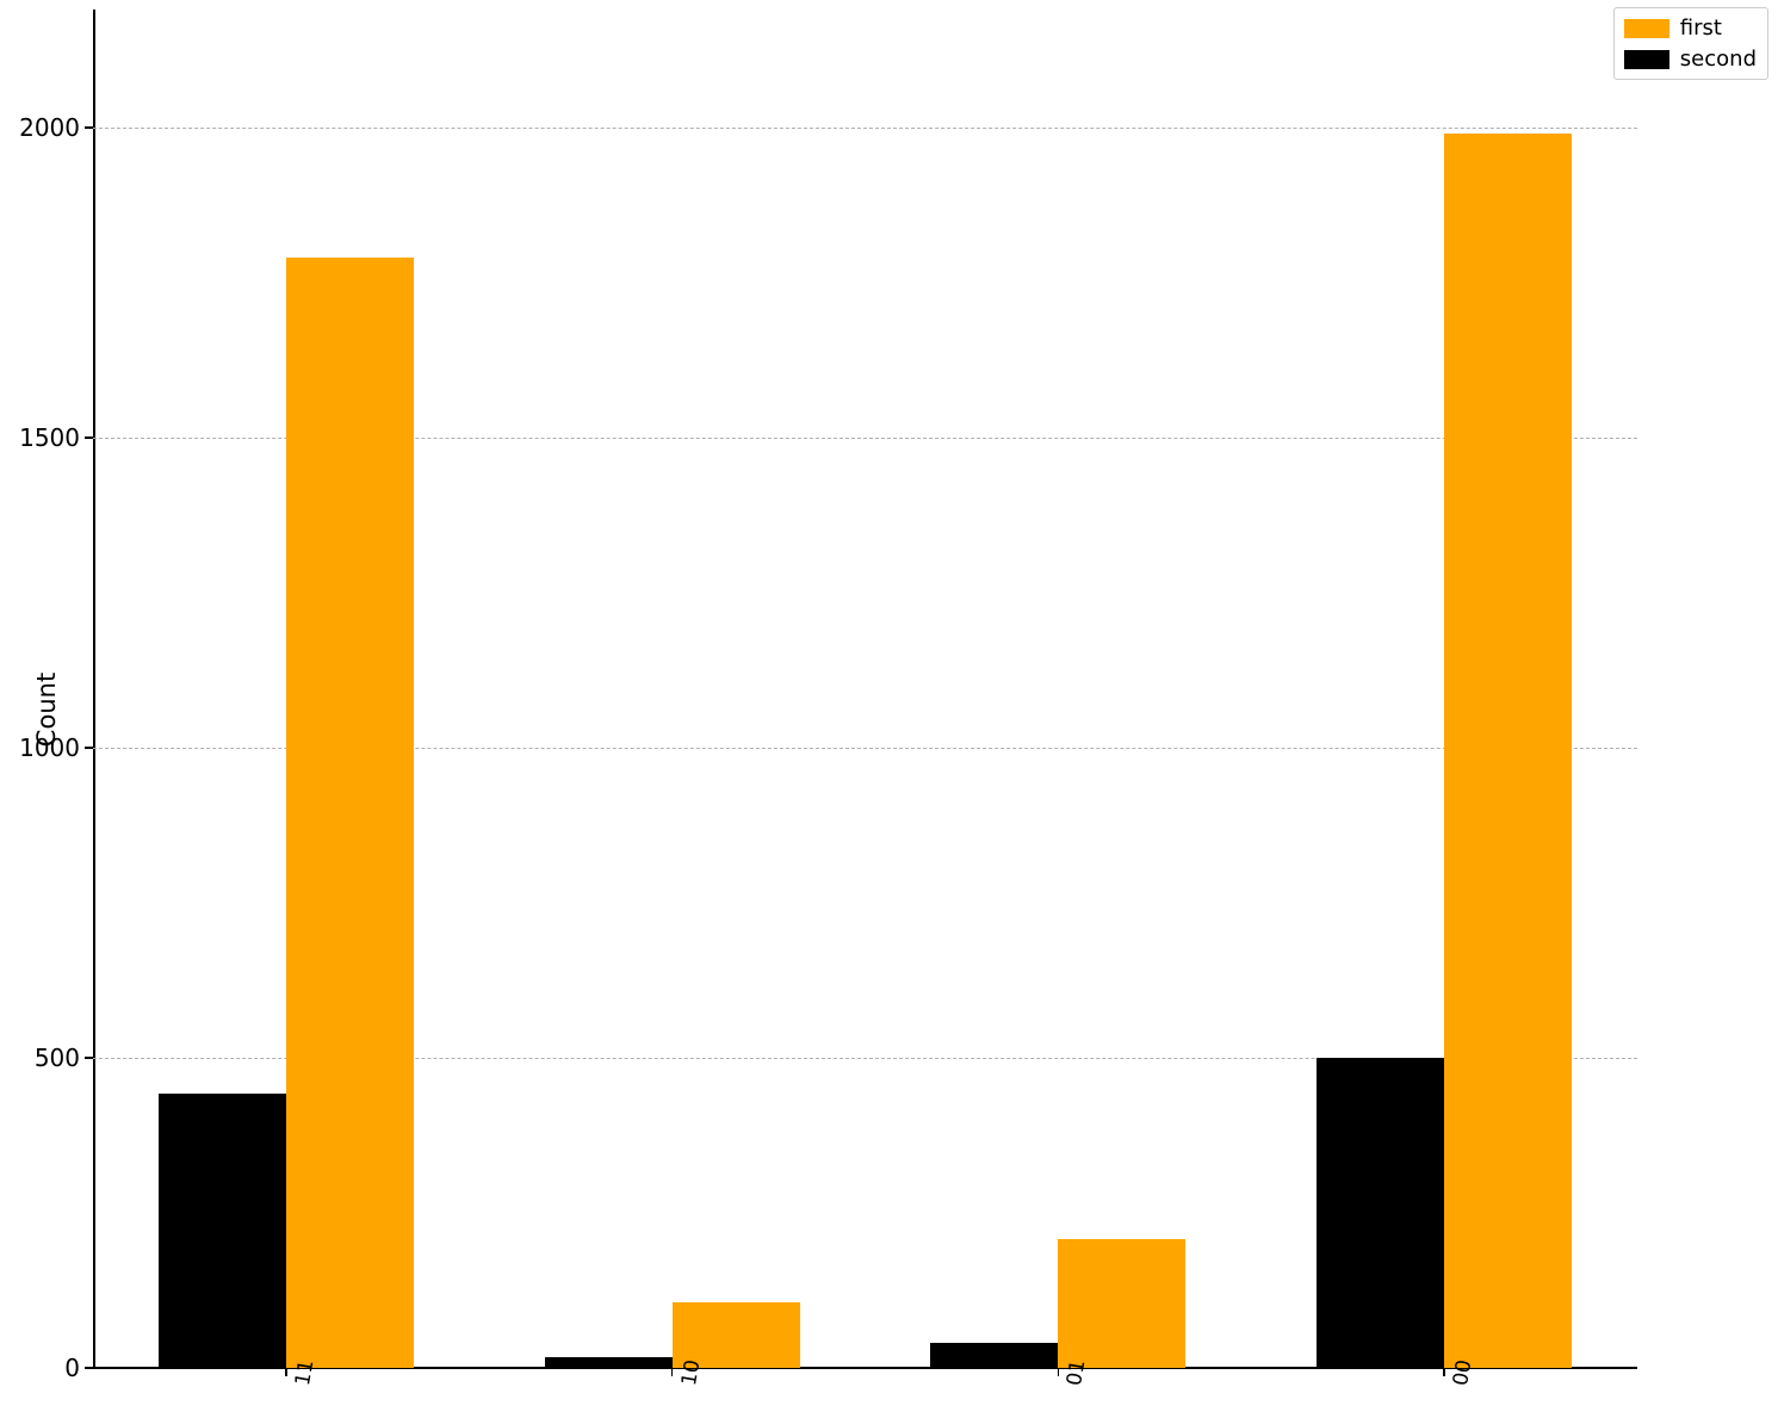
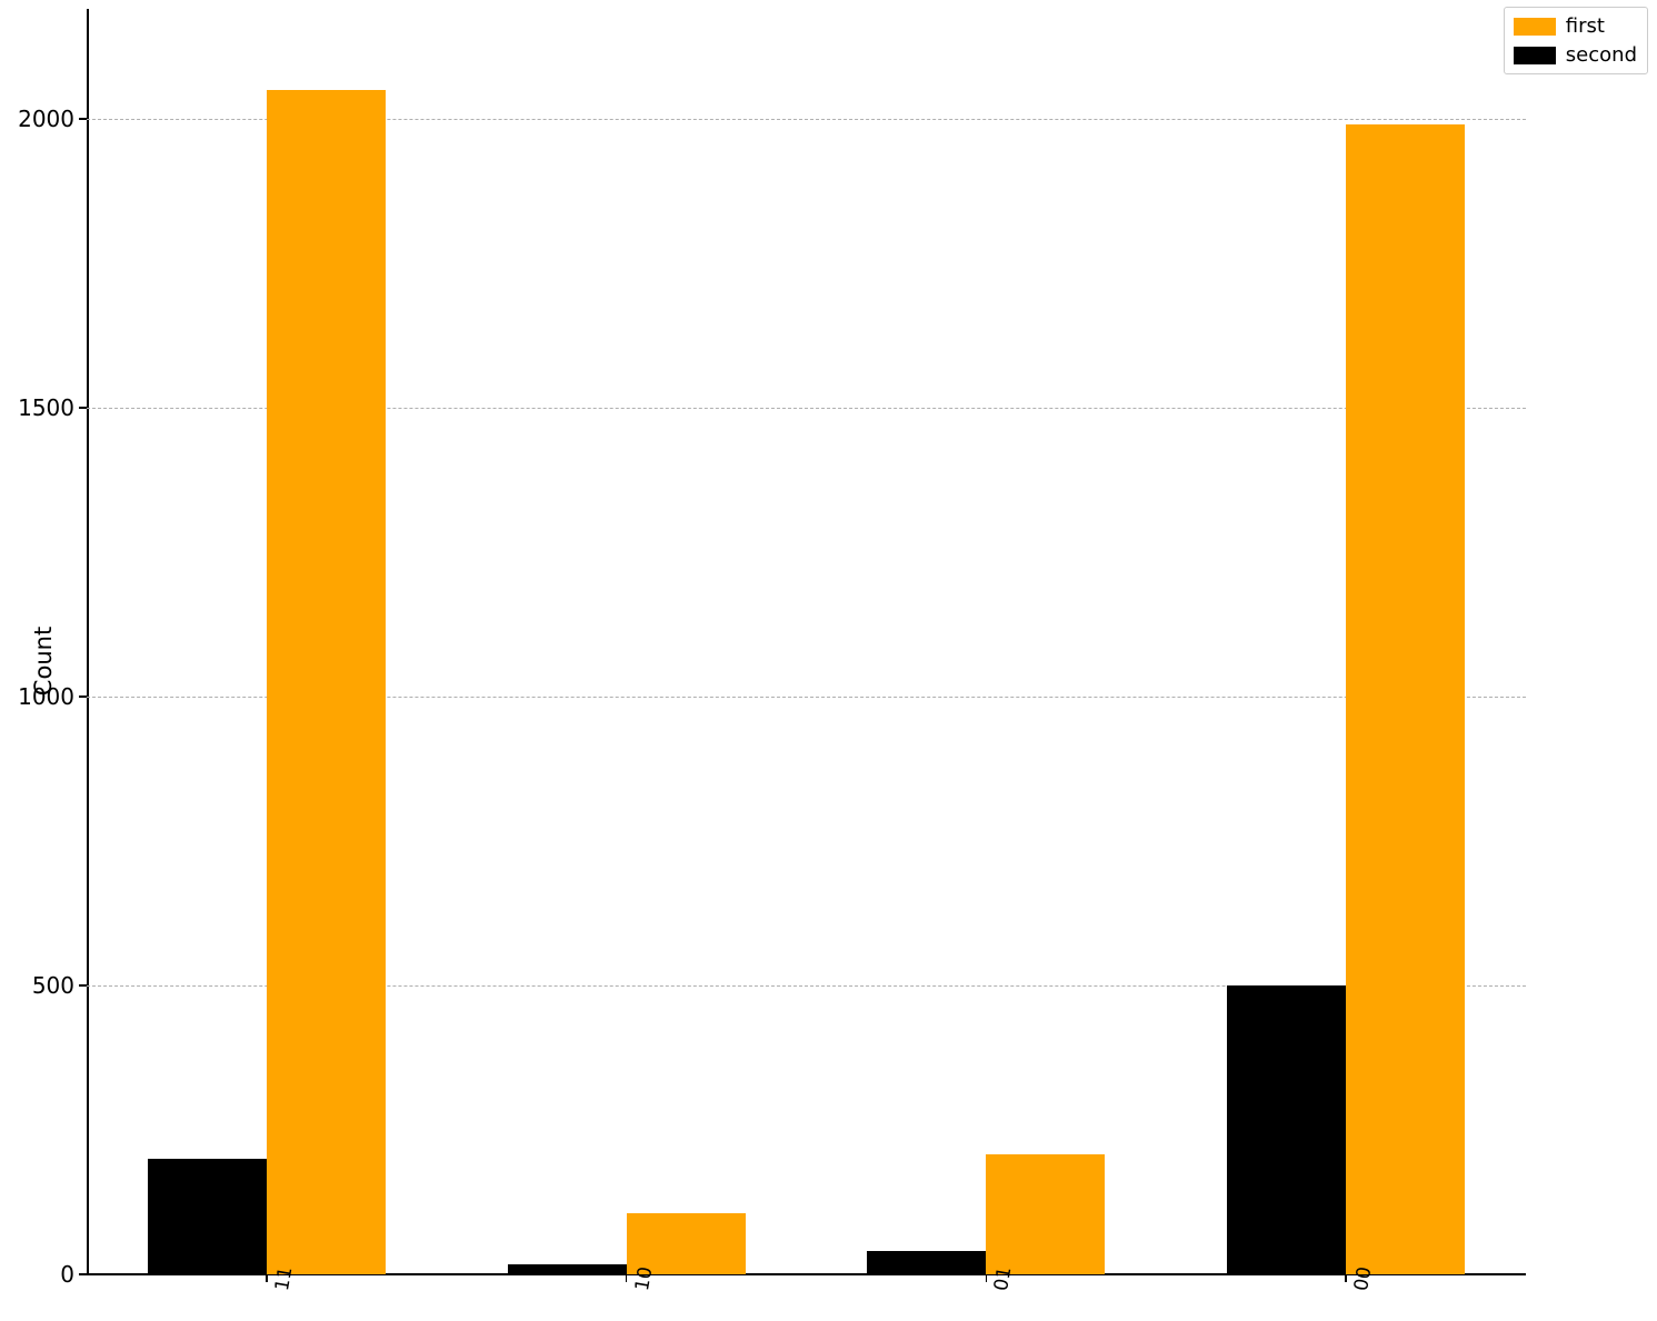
second/11: 440 -> 200
first/11: 1790 -> 2050
